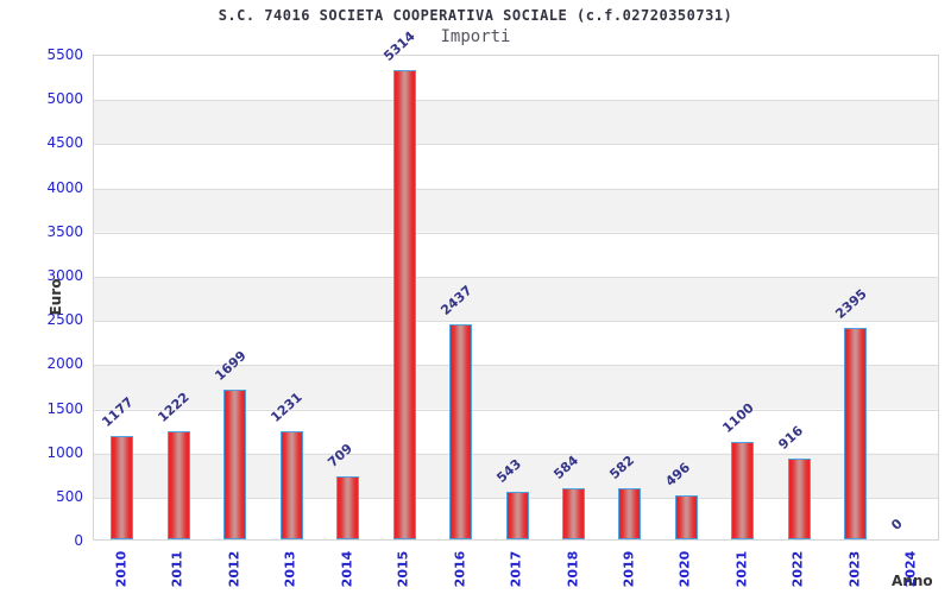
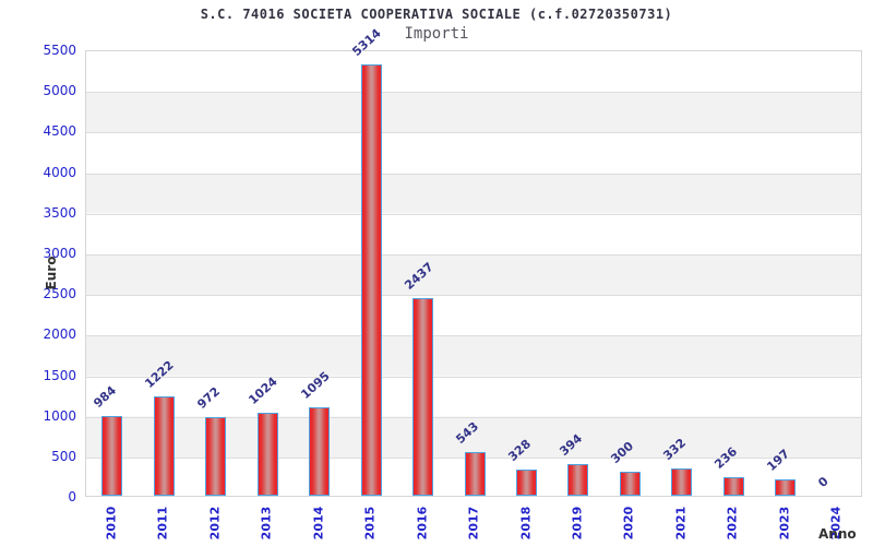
2010: 1177 -> 984
2012: 1699 -> 972
2013: 1231 -> 1024
2014: 709 -> 1095
2018: 584 -> 328
2019: 582 -> 394
2020: 496 -> 300
2021: 1100 -> 332
2022: 916 -> 236
2023: 2395 -> 197
